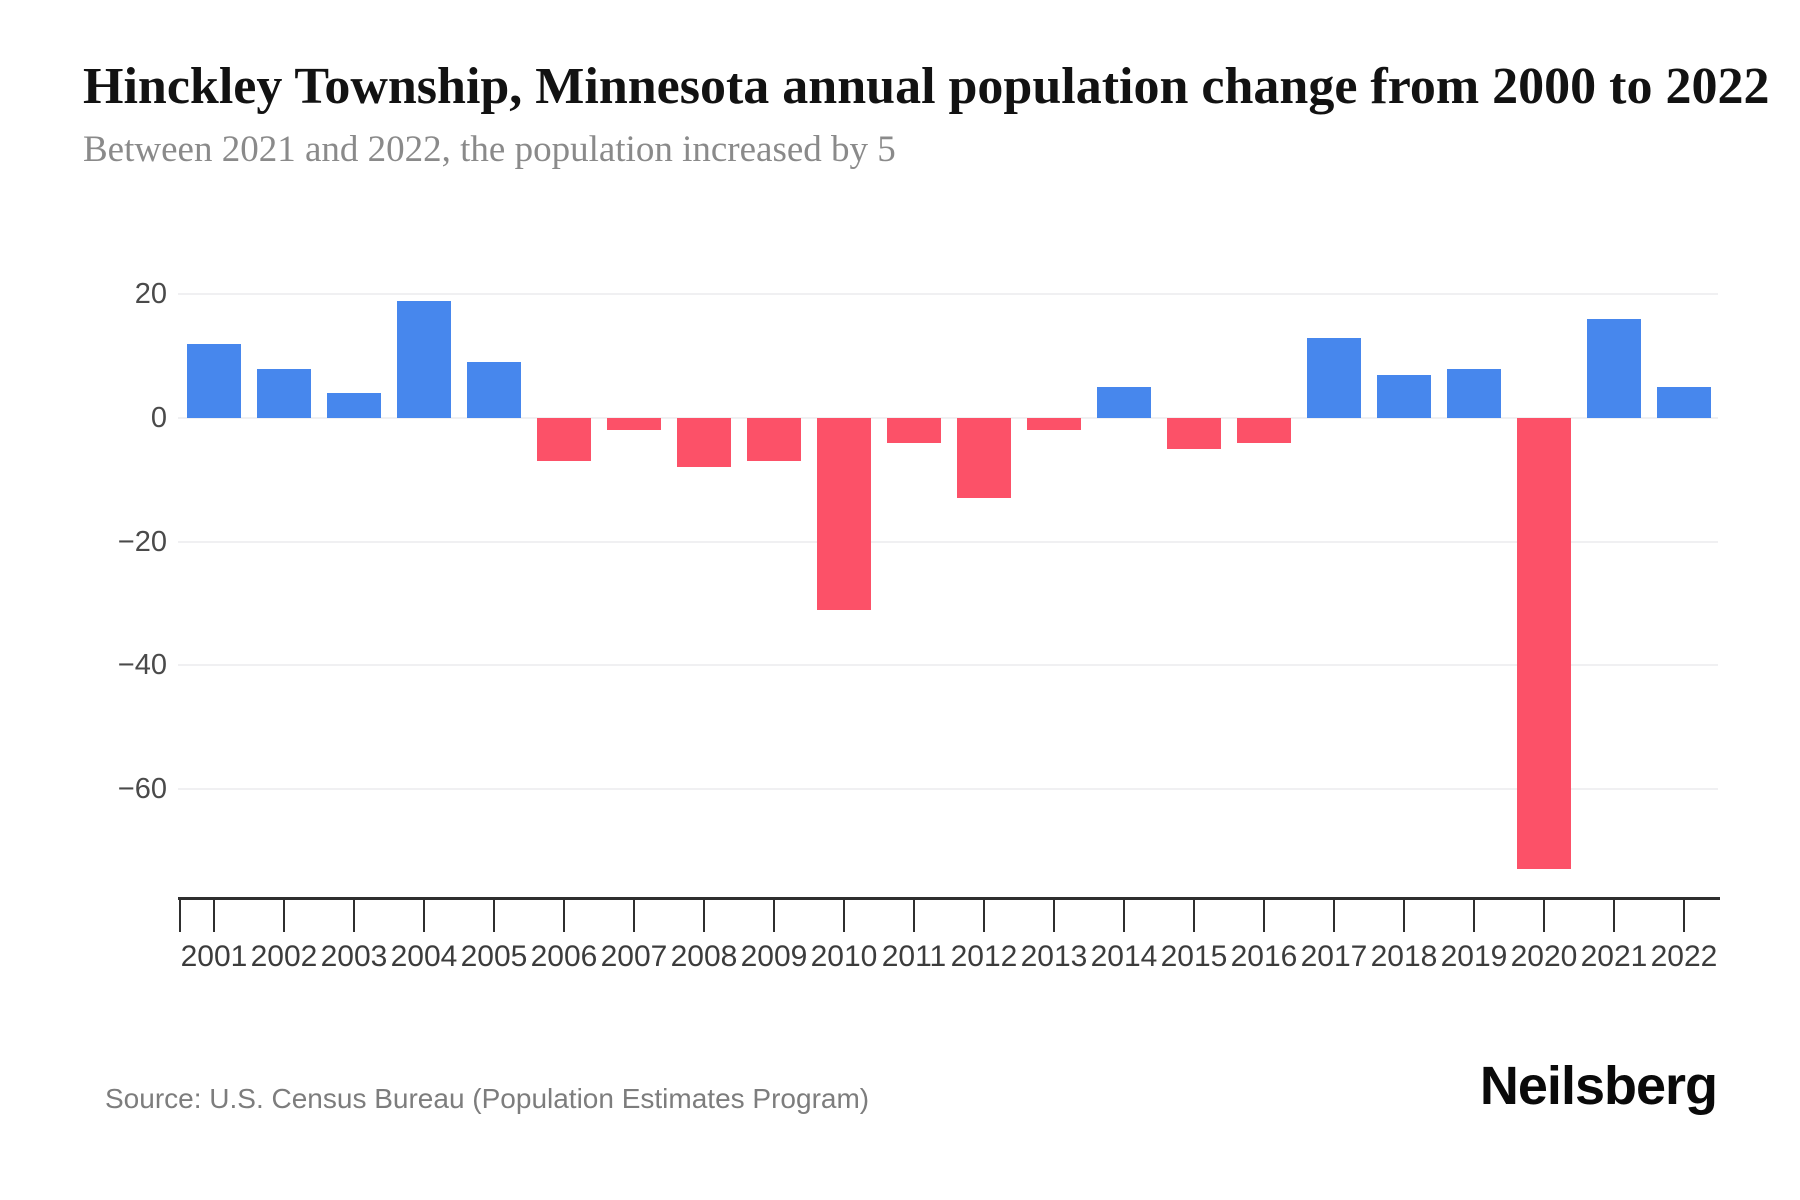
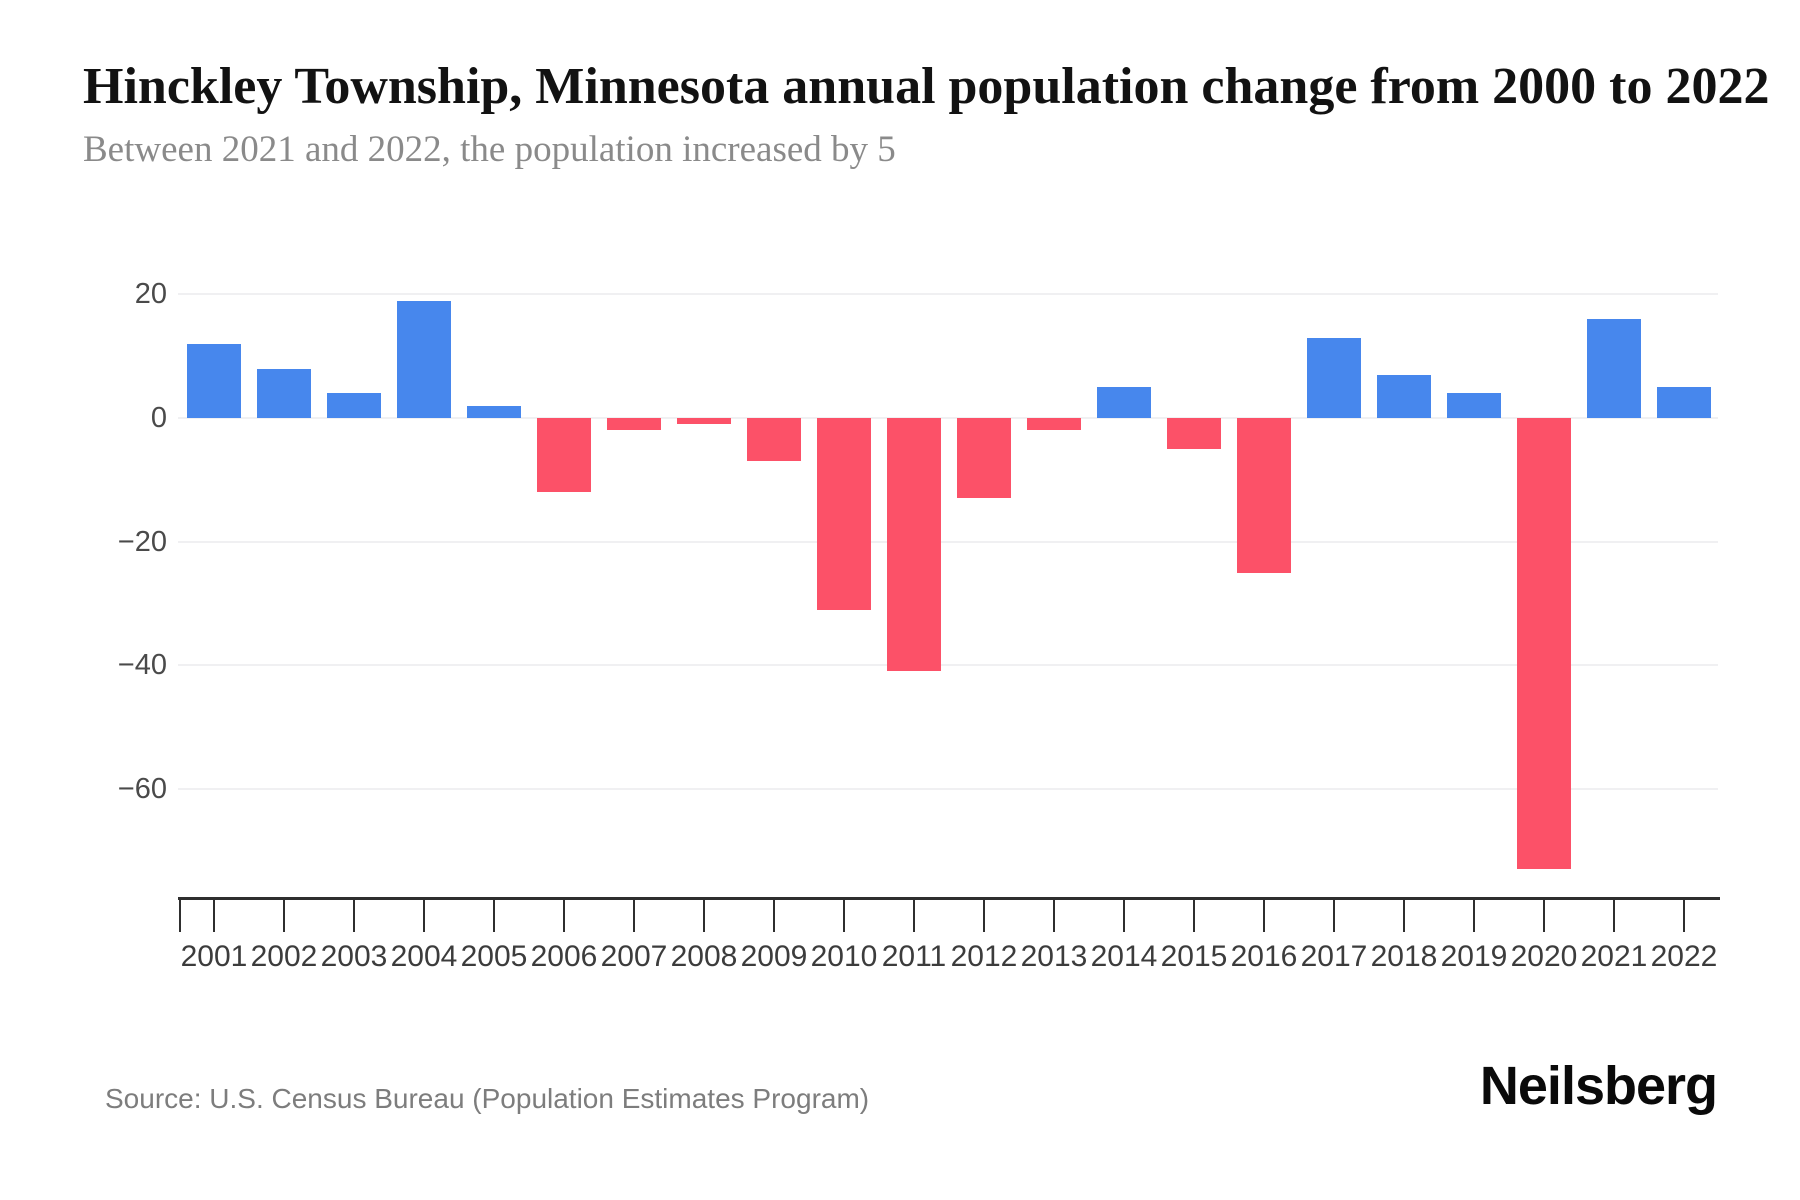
2005: 9 -> 2
2006: -7 -> -12
2008: -8 -> -1
2011: -4 -> -41
2016: -4 -> -25
2019: 8 -> 4
